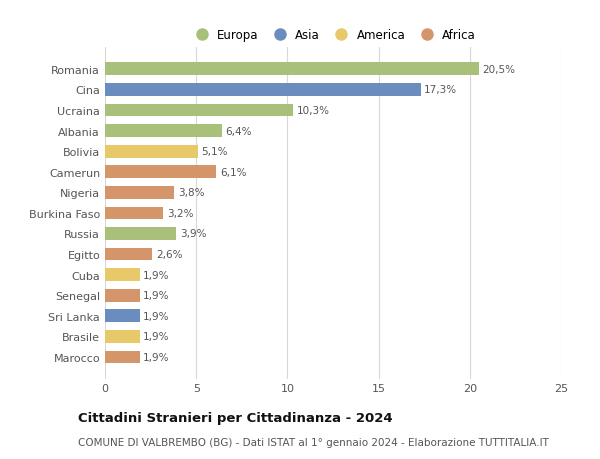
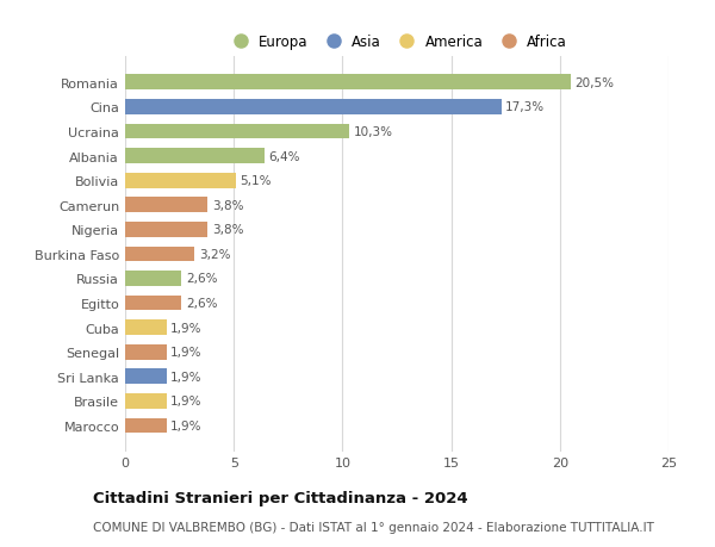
Camerun: 6,1% -> 3,8%
Russia: 3,9% -> 2,6%
